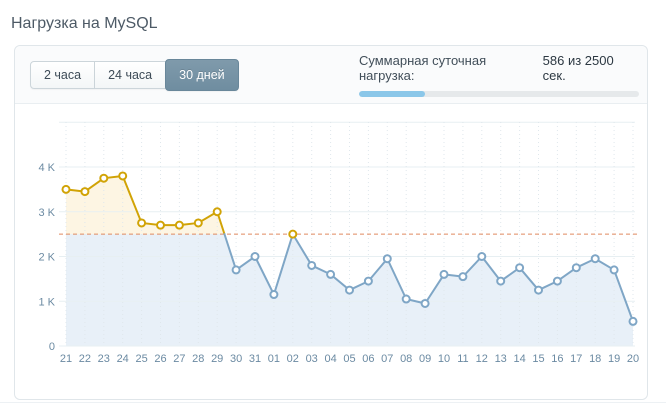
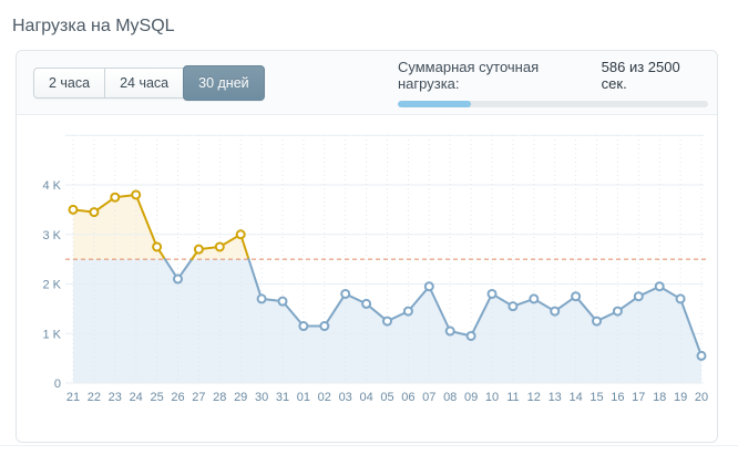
26: 2.7K -> 2.1K
31: 2.0K -> 1.6K
02: 2.5K -> 1.2K
10: 1.6K -> 1.8K
12: 2.0K -> 1.7K
